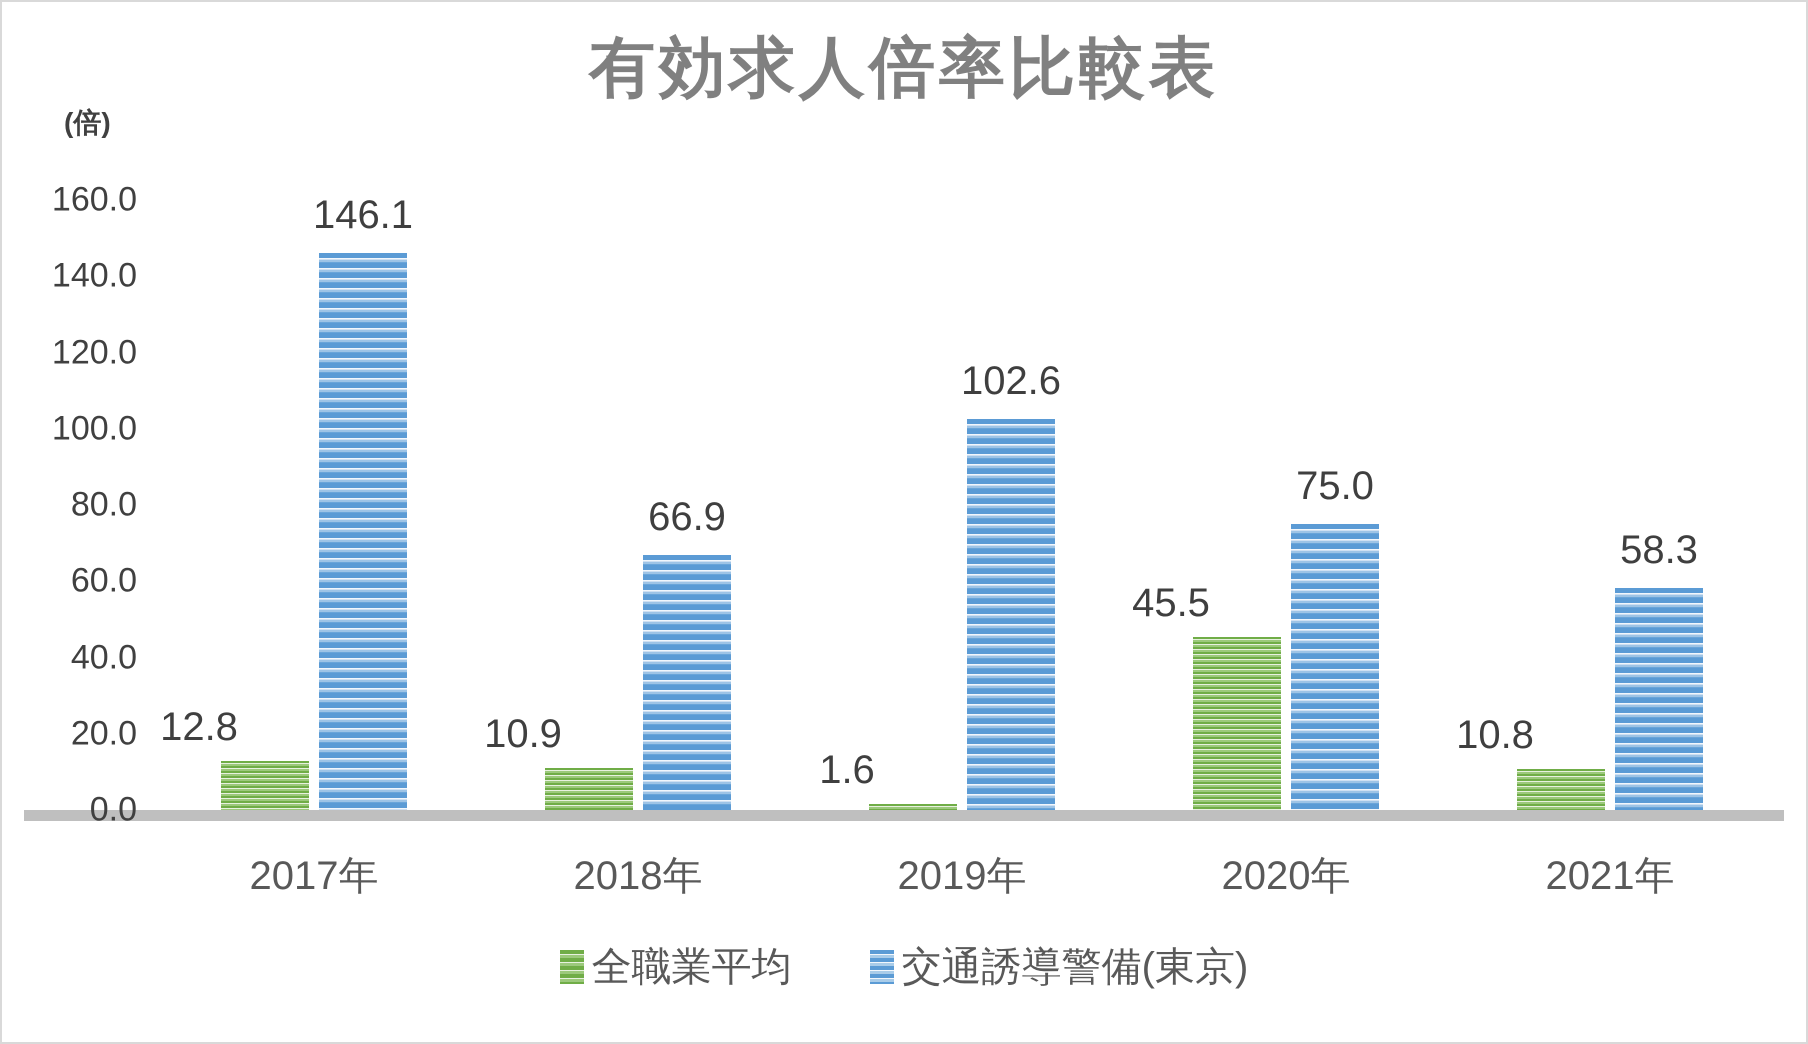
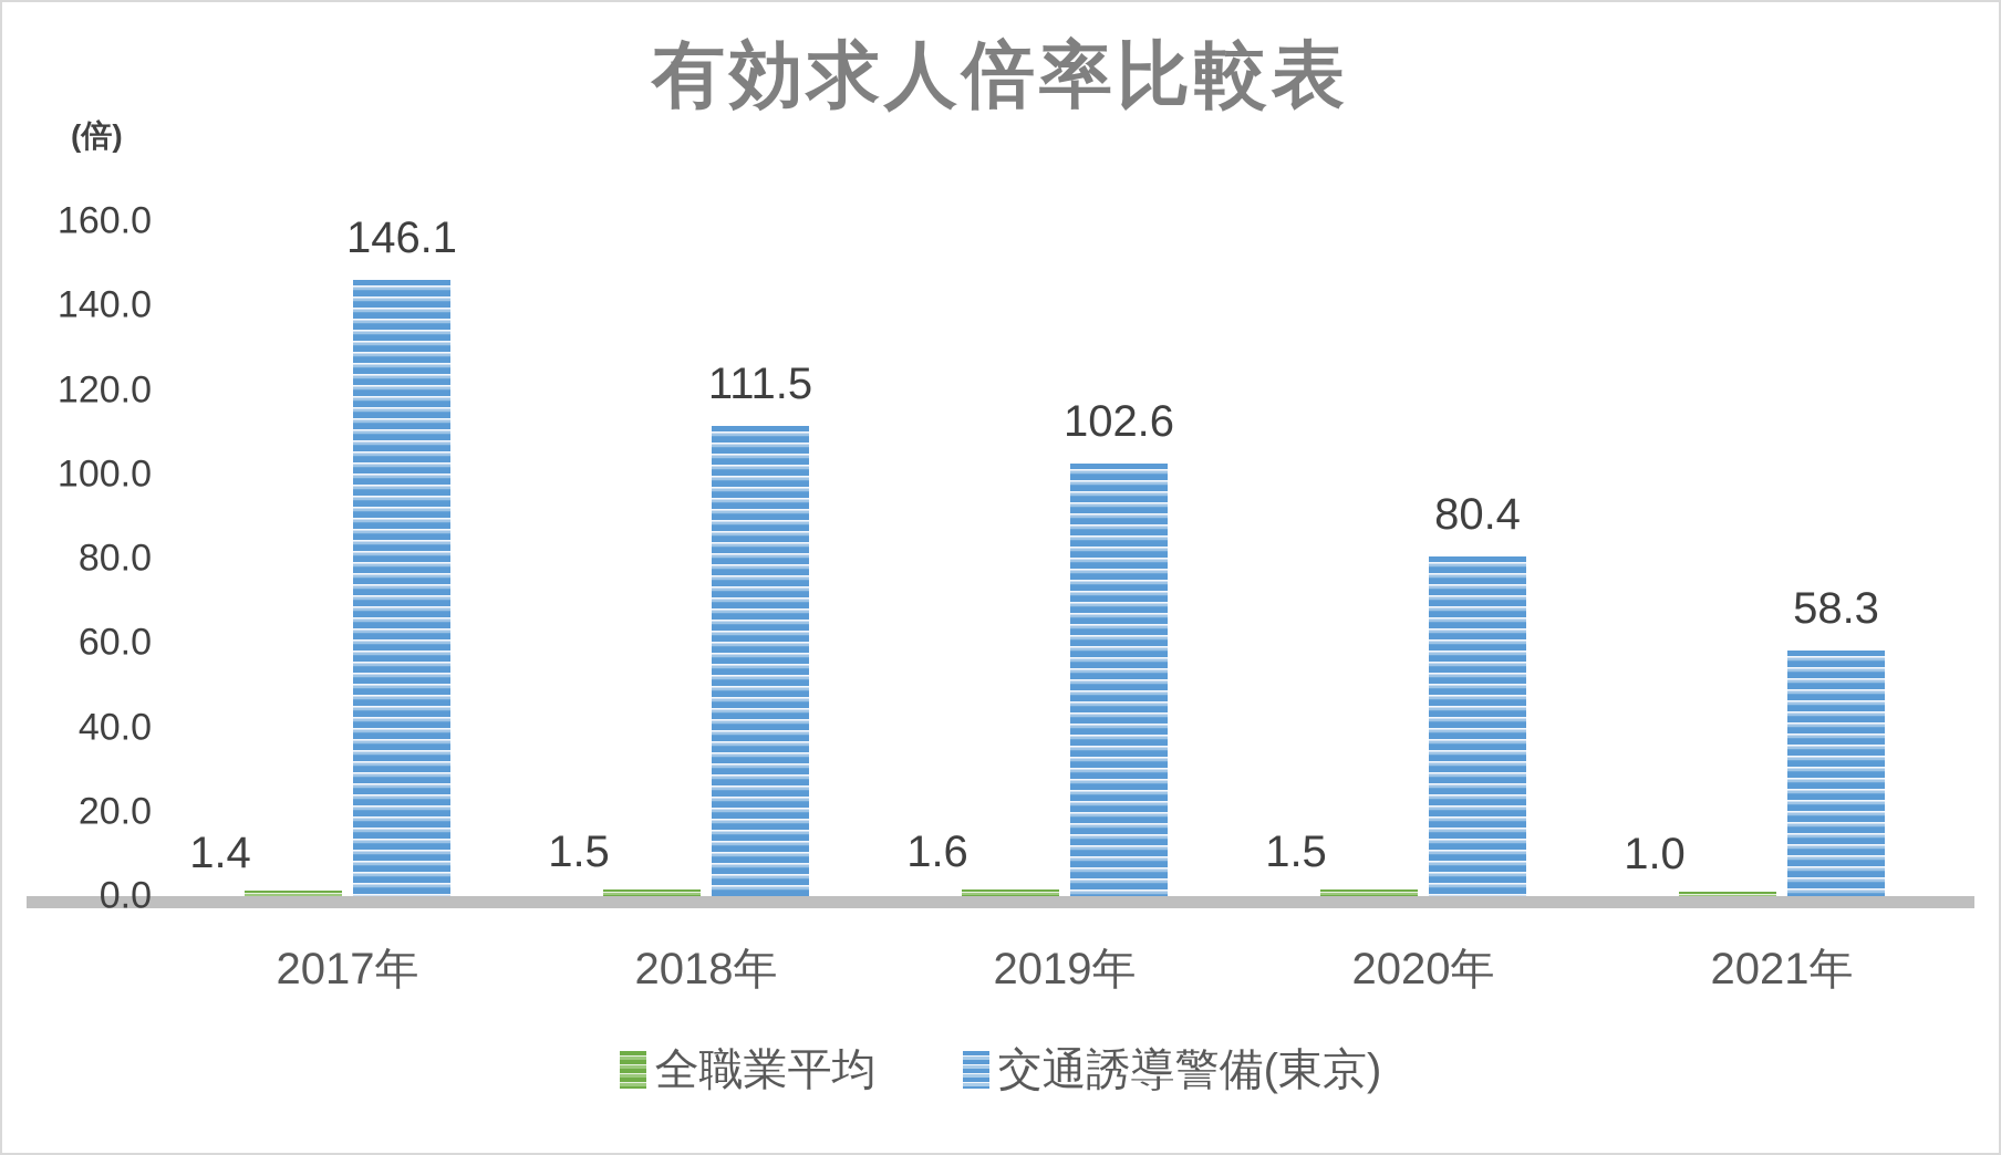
全職業平均/2017年: 12.8 -> 1.4
全職業平均/2018年: 10.9 -> 1.5
交通誘導警備(東京)/2018年: 66.9 -> 111.5
全職業平均/2020年: 45.5 -> 1.5
交通誘導警備(東京)/2020年: 75.0 -> 80.4
全職業平均/2021年: 10.8 -> 1.0
